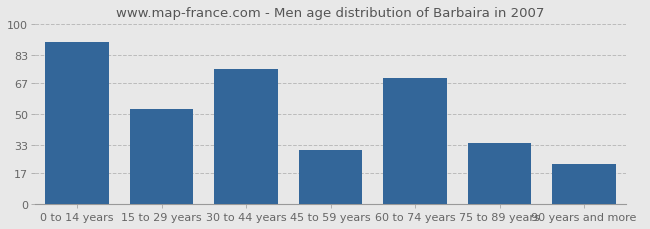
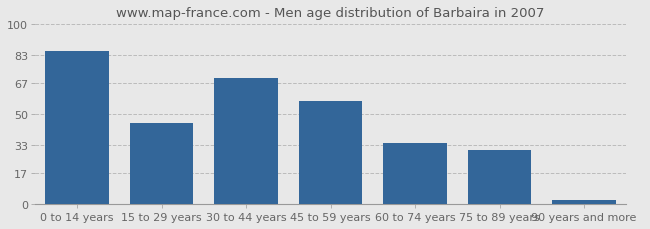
0 to 14 years: 90 -> 85
15 to 29 years: 53 -> 45
30 to 44 years: 75 -> 70
45 to 59 years: 30 -> 57
60 to 74 years: 70 -> 34
75 to 89 years: 34 -> 30
90 years and more: 22 -> 2
